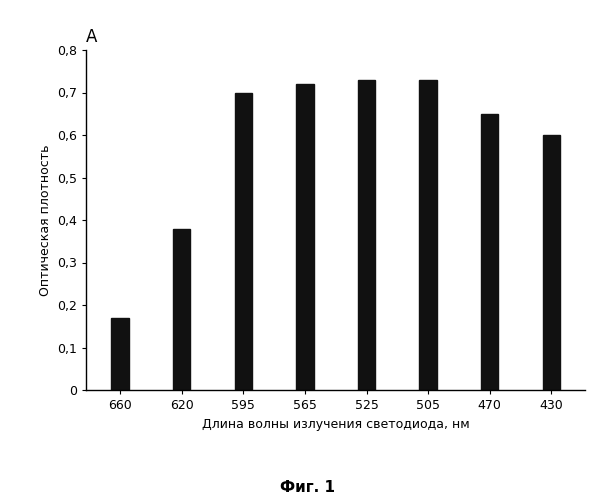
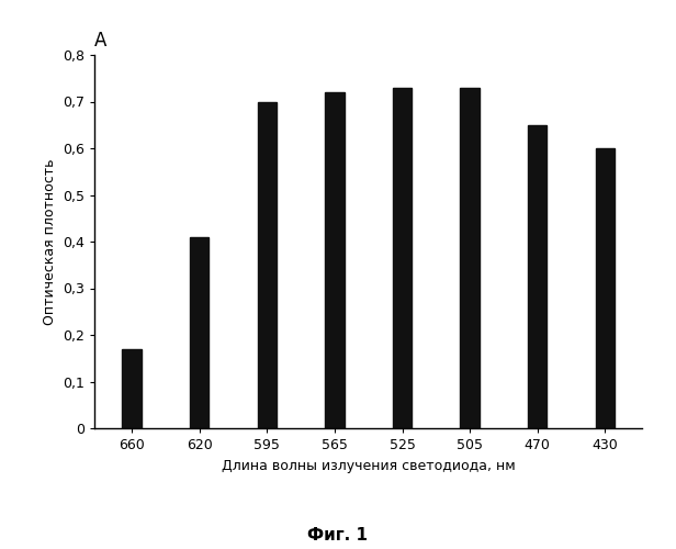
620: 0,38 -> 0,41
